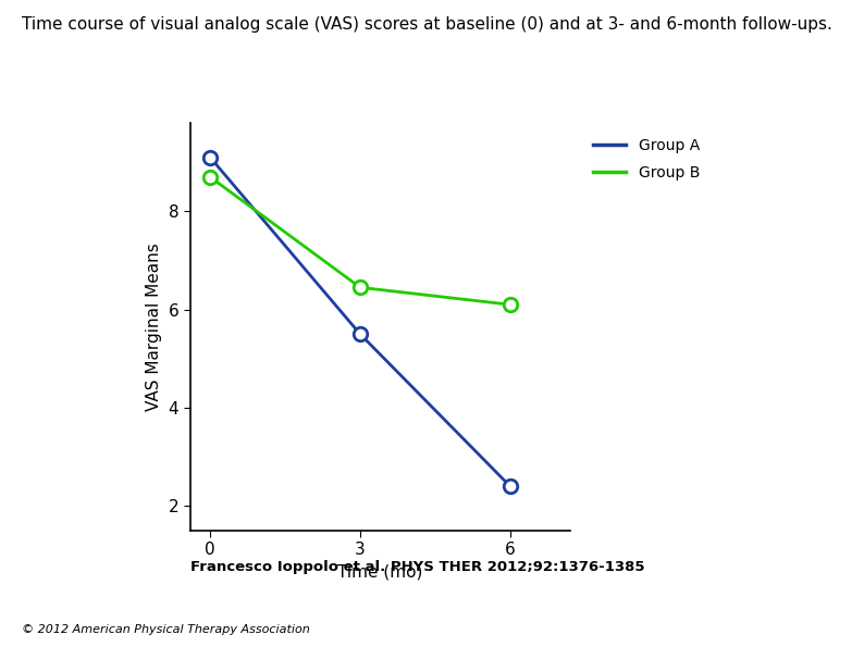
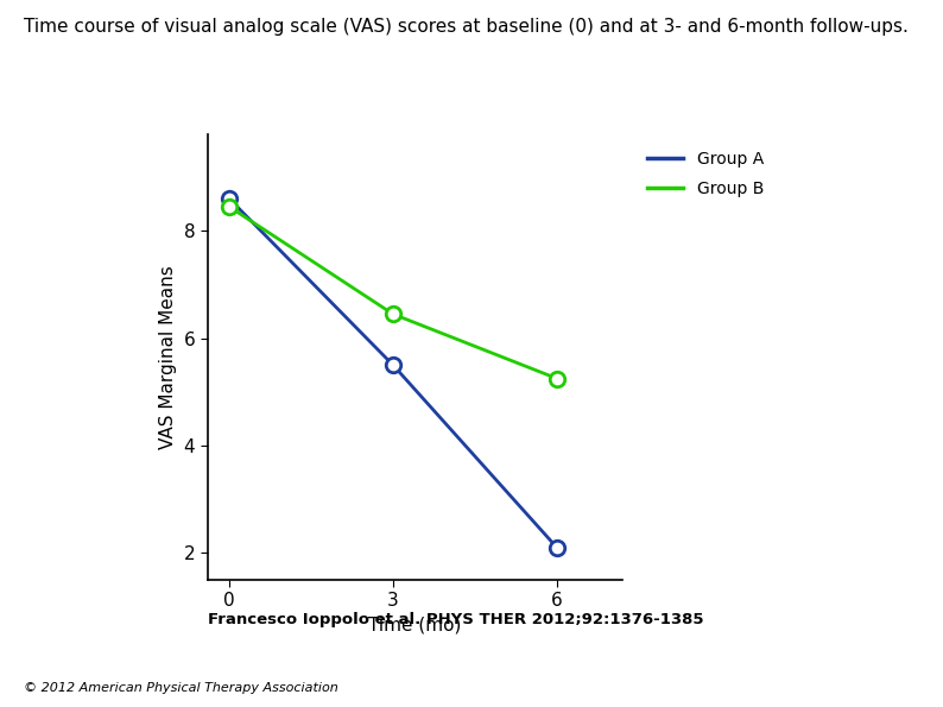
Group A/0: 9.1 -> 8.6
Group B/0: 8.70 -> 8.45
Group A/6: 2.4 -> 2.1
Group B/6: 6.10 -> 5.25
